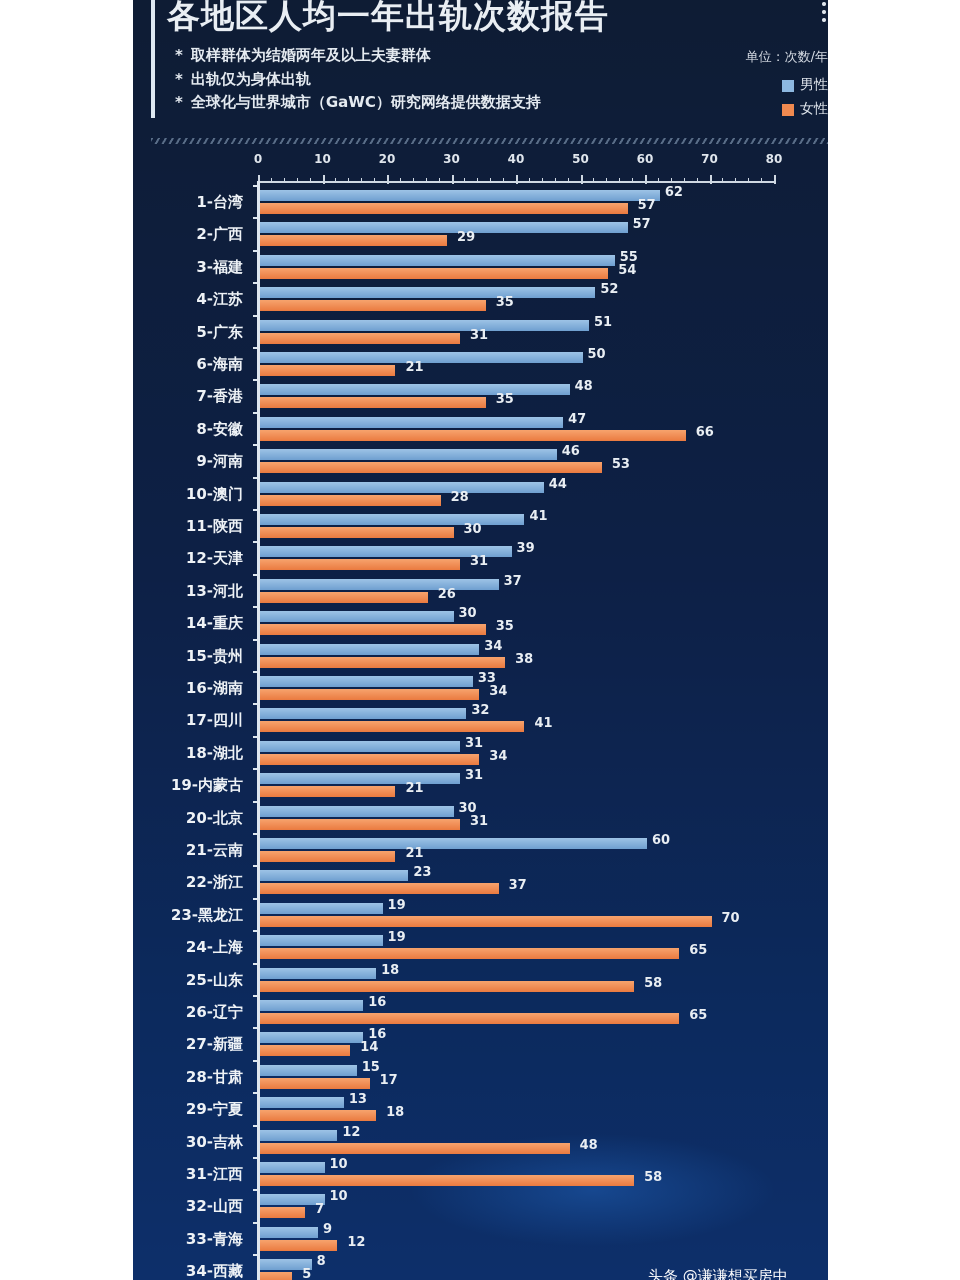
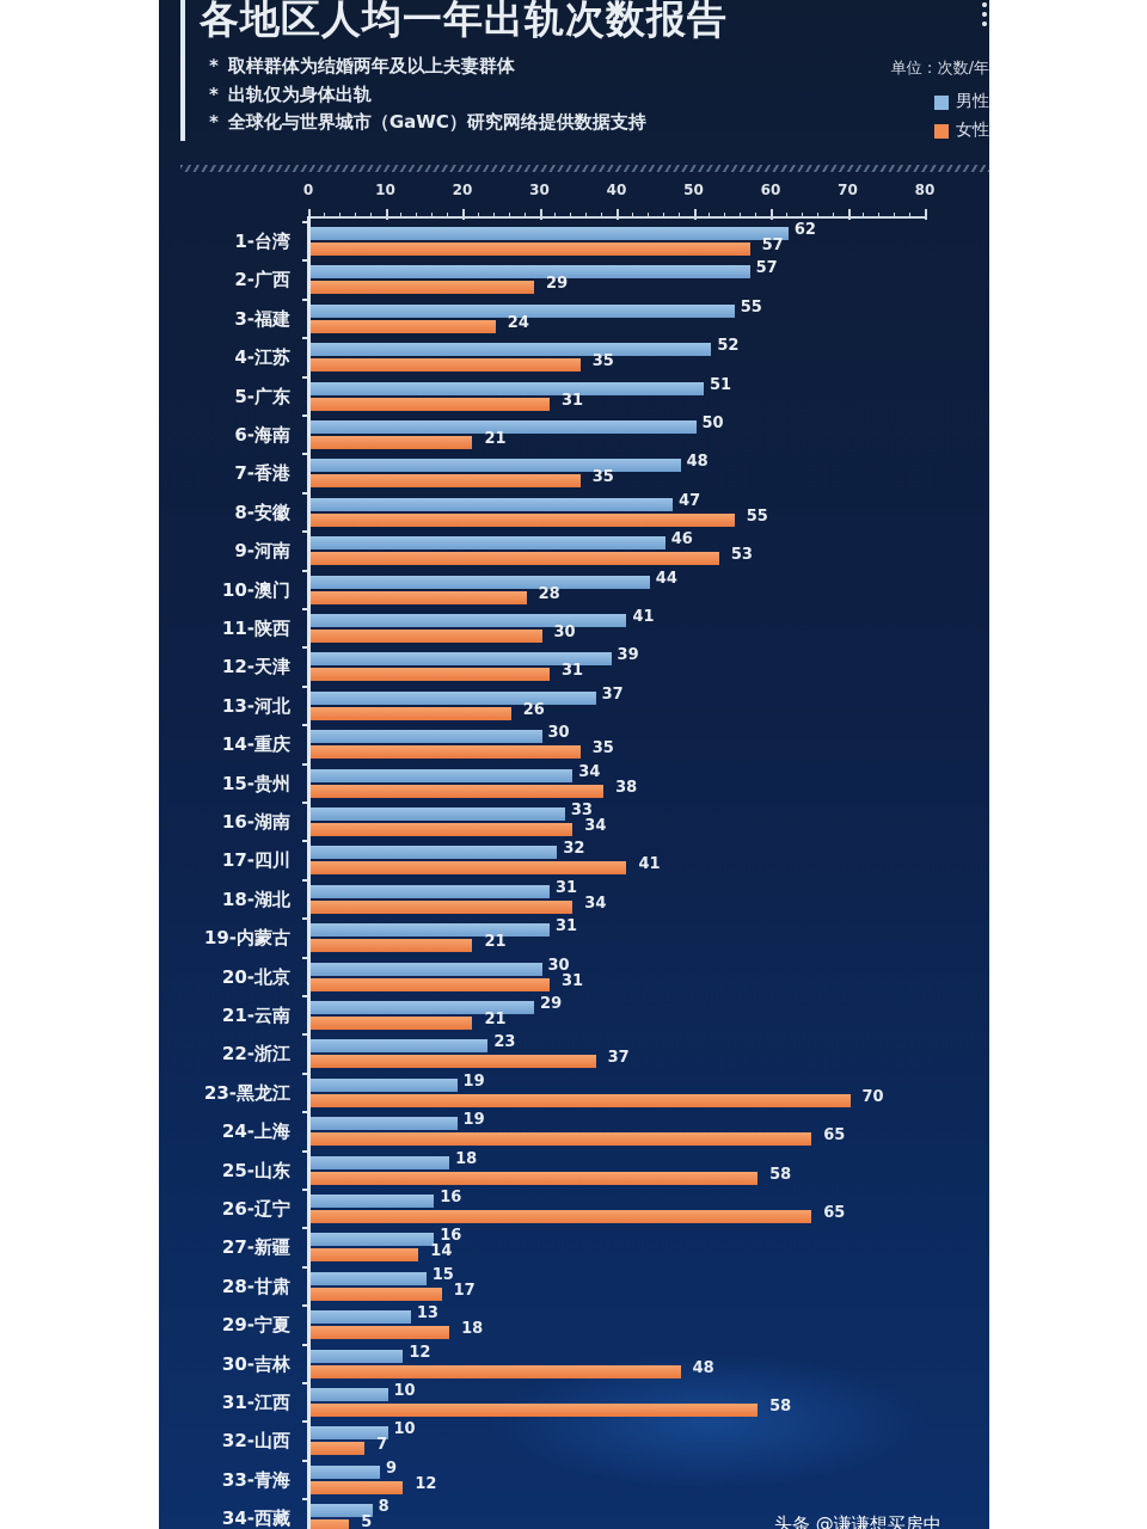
女性/3-福建: 54 -> 24
女性/8-安徽: 66 -> 55
男性/21-云南: 60 -> 29
